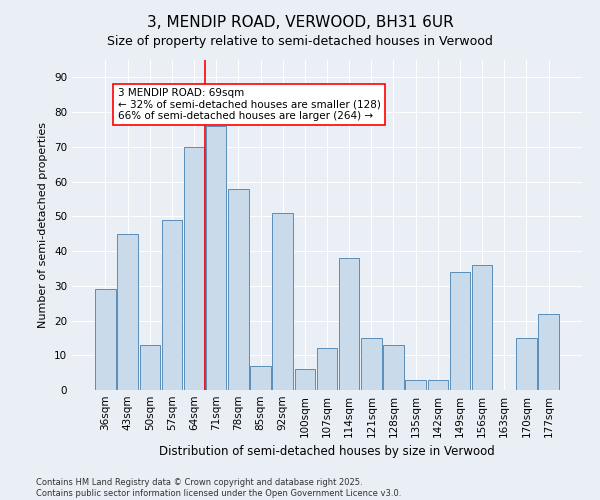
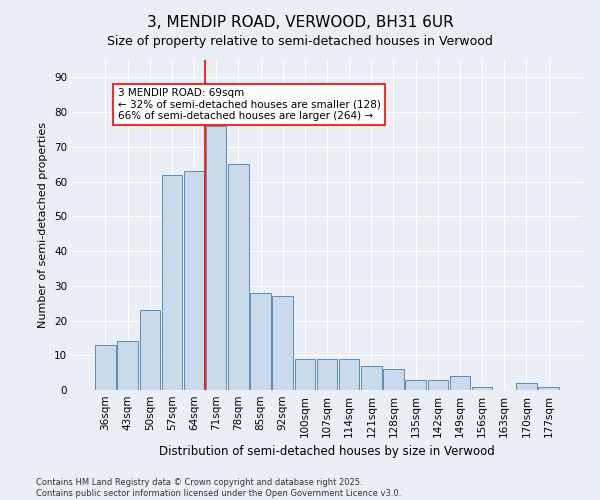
36sqm: 29 -> 13
43sqm: 45 -> 14
50sqm: 13 -> 23
57sqm: 49 -> 62
64sqm: 70 -> 63
78sqm: 58 -> 65
85sqm: 7 -> 28
92sqm: 51 -> 27
100sqm: 6 -> 9
107sqm: 12 -> 9
114sqm: 38 -> 9
121sqm: 15 -> 7
128sqm: 13 -> 6
149sqm: 34 -> 4
156sqm: 36 -> 1
170sqm: 15 -> 2
177sqm: 22 -> 1
